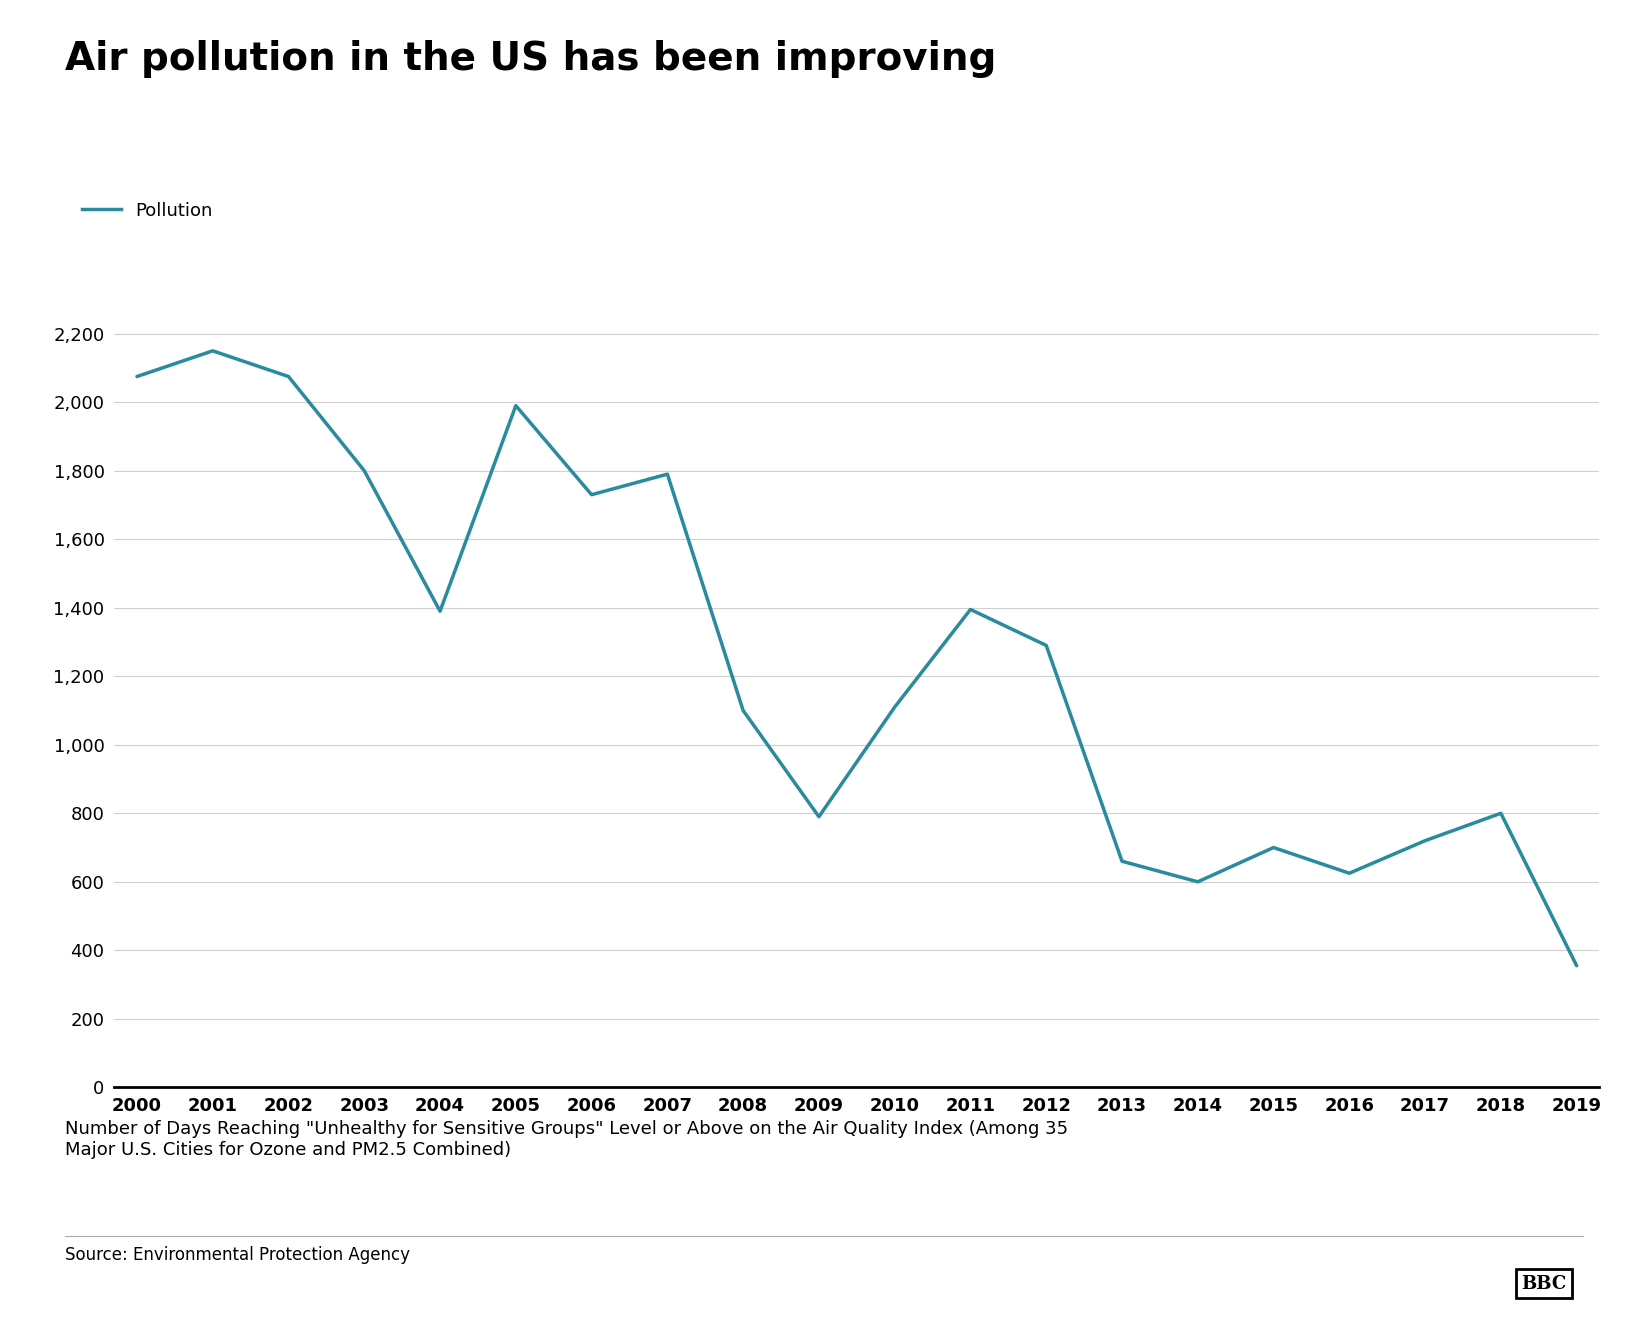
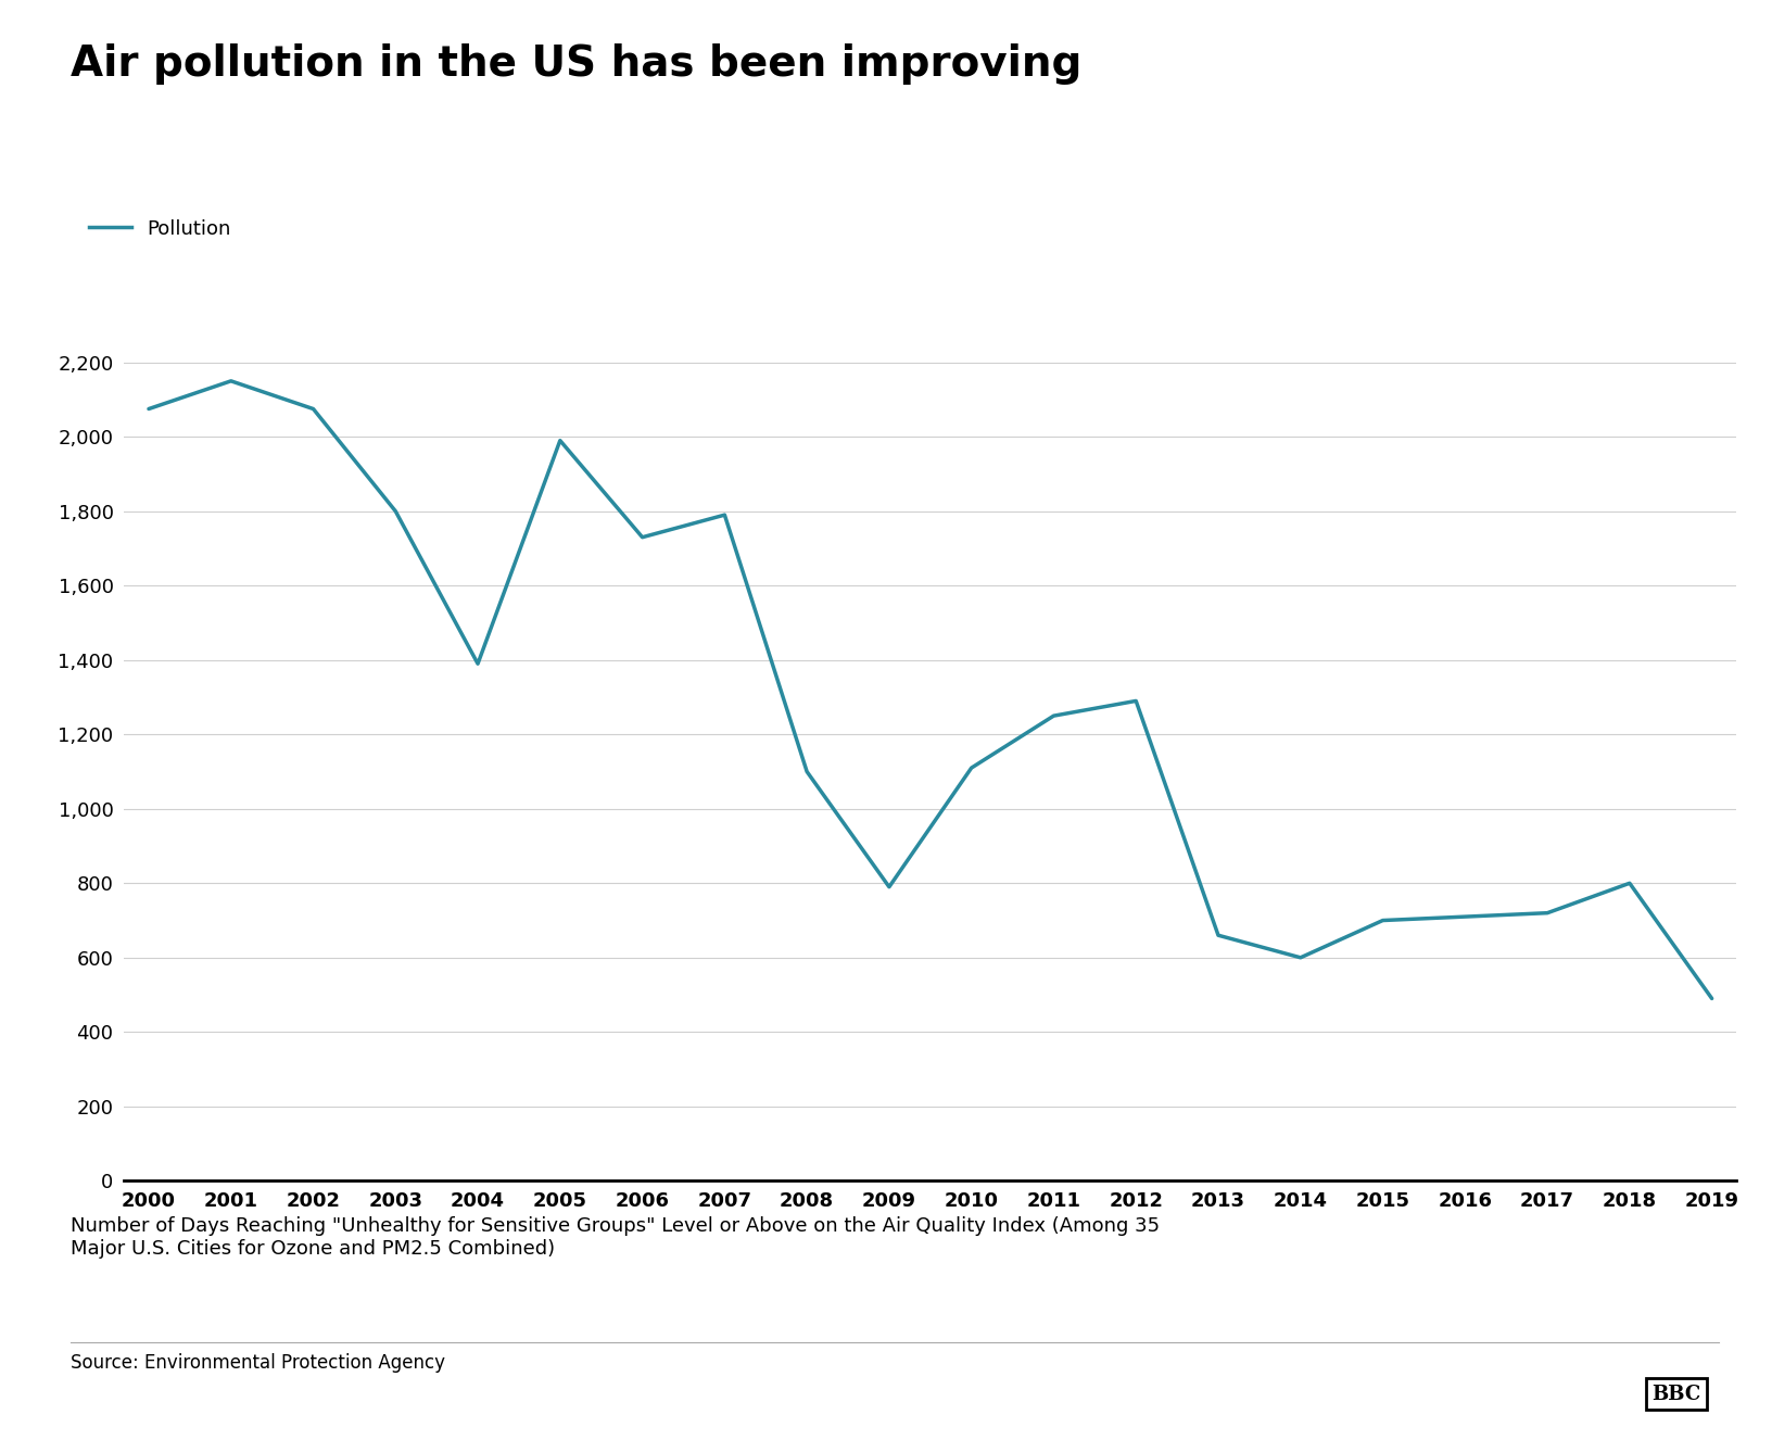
2011: 1,395 -> 1,250
2016: 625 -> 710
2019: 355 -> 490
